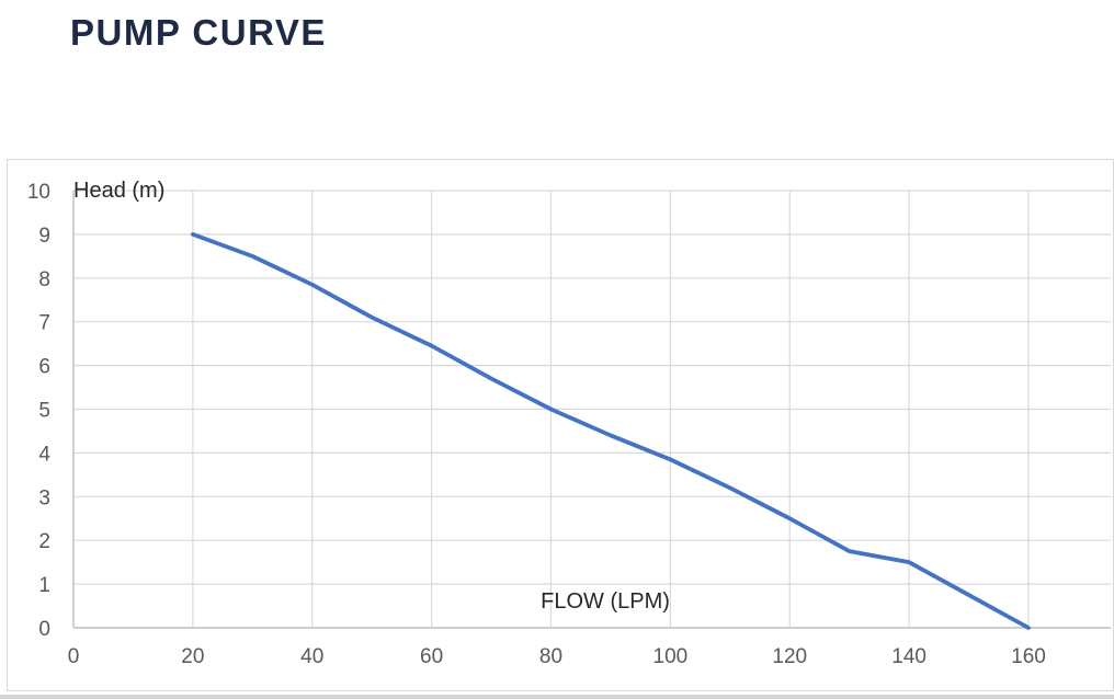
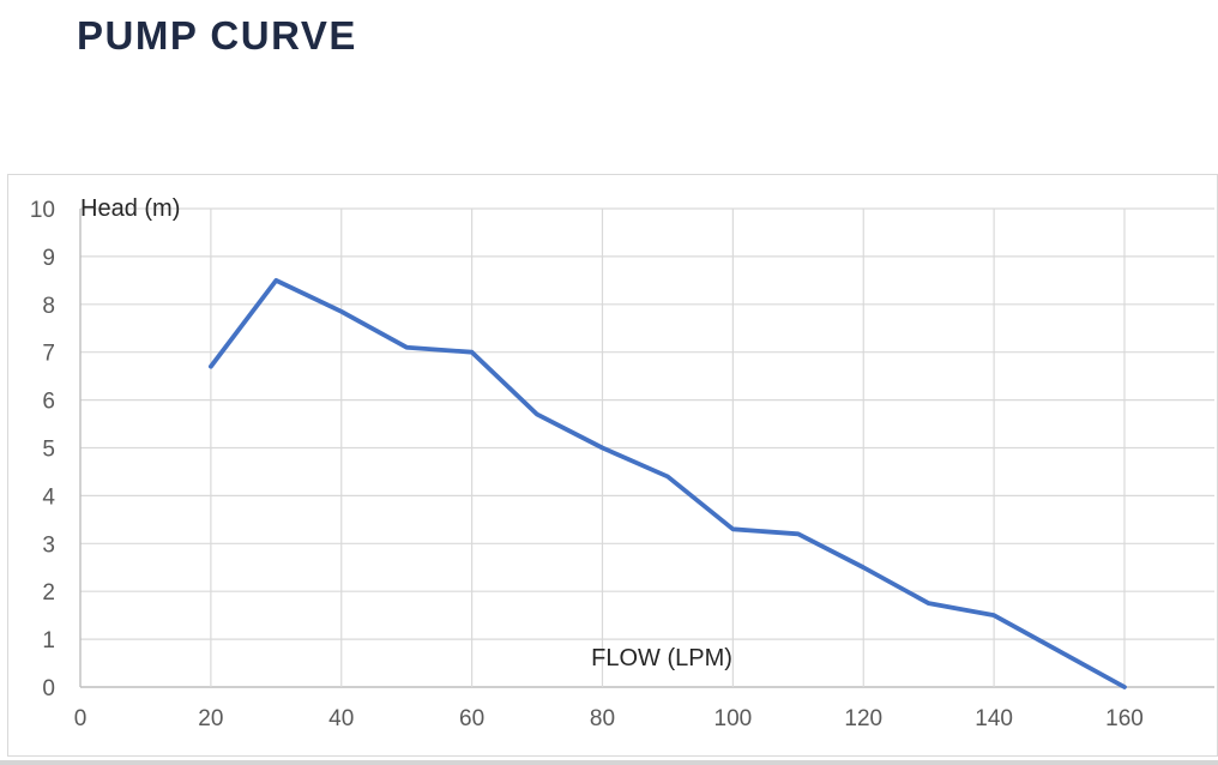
20: 9.0 -> 6.7
60: 6.5 -> 7.0
100: 3.9 -> 3.3
